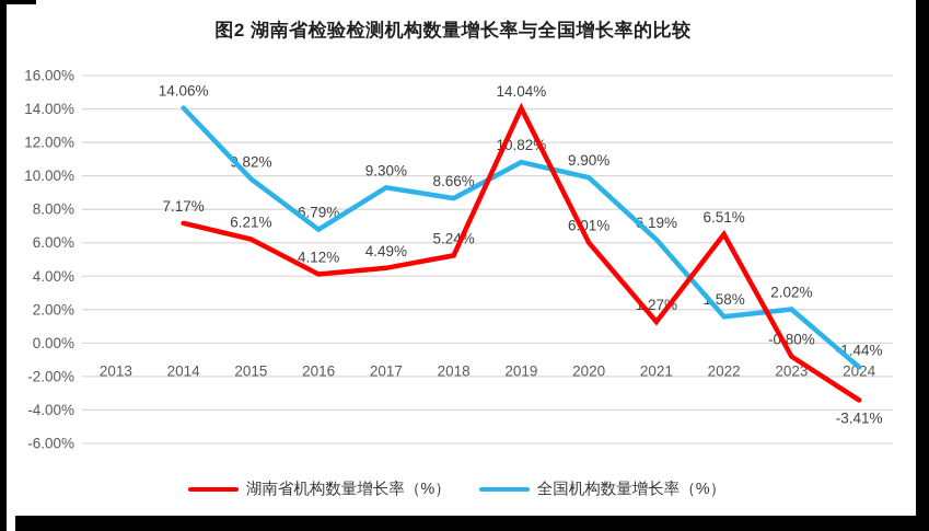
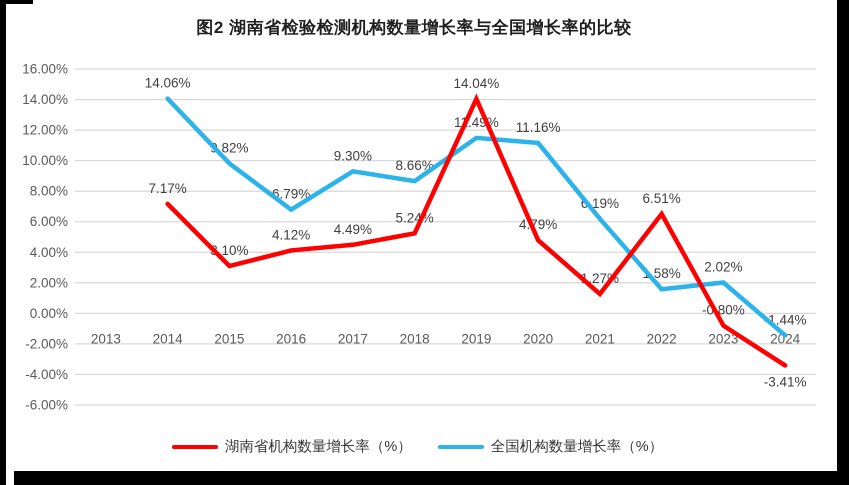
湖南省机构数量增长率（%）/2015: 6.21% -> 3.10%
全国机构数量增长率（%）/2019: 10.82% -> 11.49%
湖南省机构数量增长率（%）/2020: 6.01% -> 4.79%
全国机构数量增长率（%）/2020: 9.90% -> 11.16%
